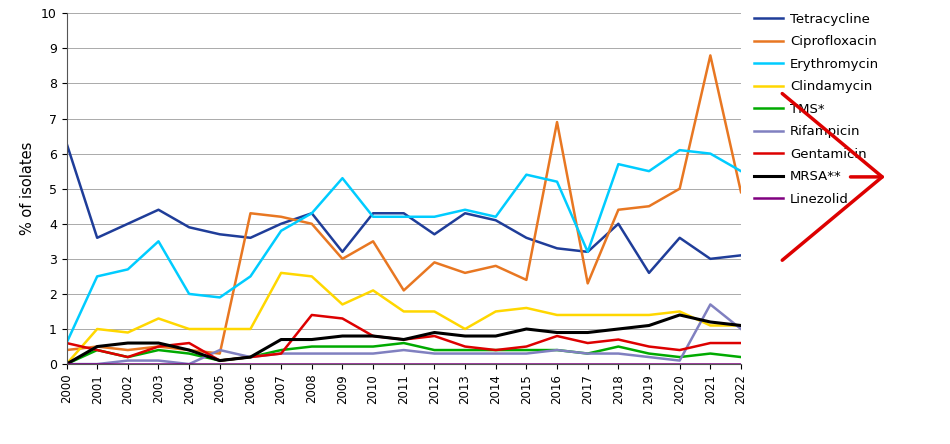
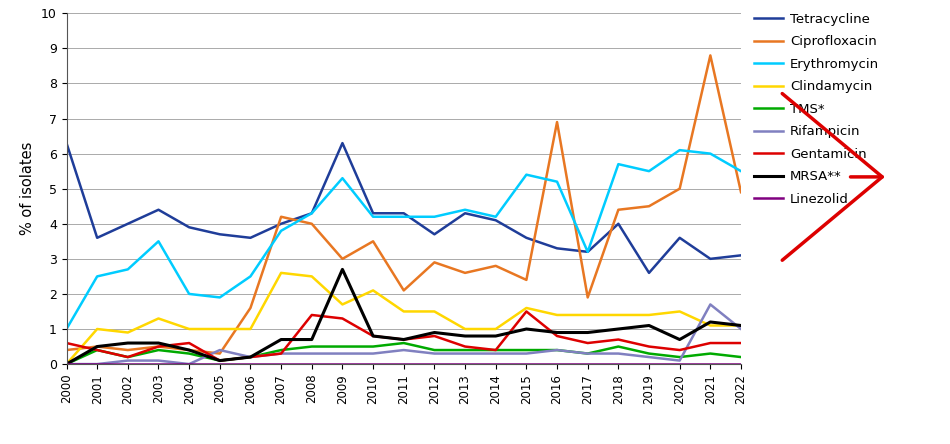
Erythromycin/2000: 0.6 -> 1.0
Ciprofloxacin/2006: 4.3 -> 1.6
Tetracycline/2009: 3.2 -> 6.3
MRSA**/2009: 0.8 -> 2.7
Clindamycin/2014: 1.5 -> 1.0
Gentamicin/2015: 0.5 -> 1.5
Ciprofloxacin/2017: 2.3 -> 1.9
MRSA**/2020: 1.4 -> 0.7
